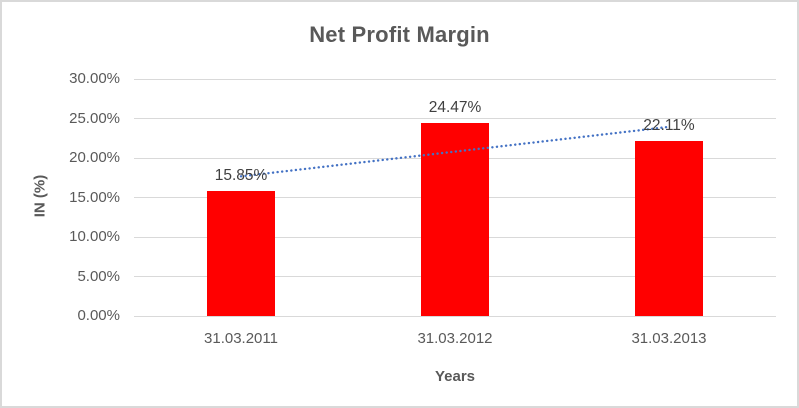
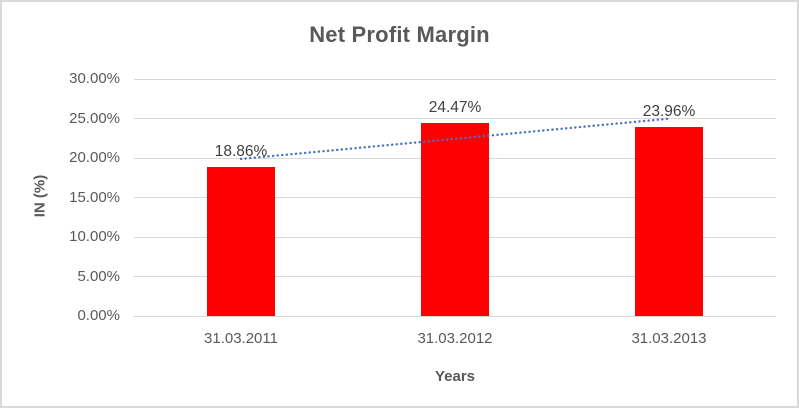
31.03.2011: 15.85% -> 18.86%
31.03.2013: 22.11% -> 23.96%
